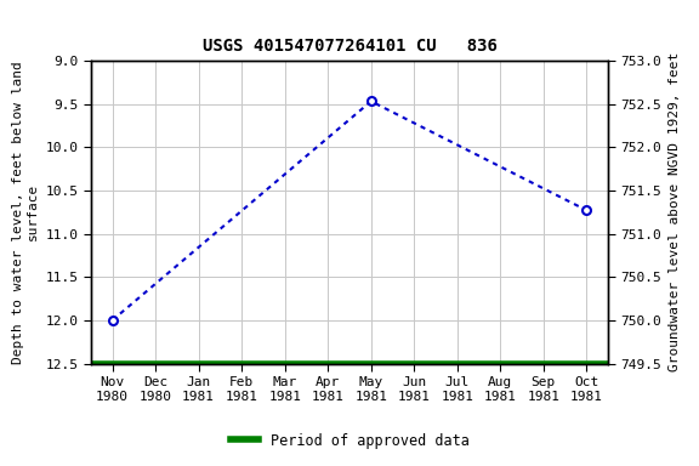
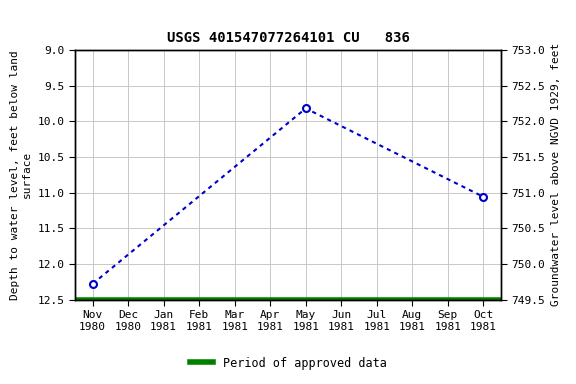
Nov 1980: 12.00 -> 12.28
May 1981: 9.47 -> 9.82
Oct 1981: 10.73 -> 11.06
